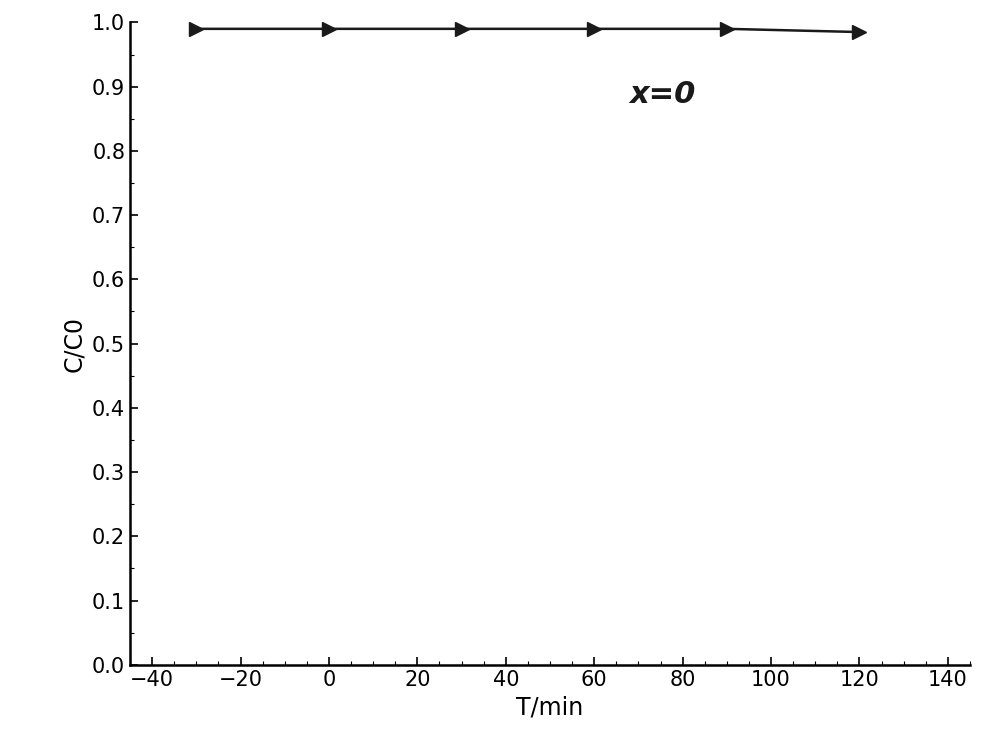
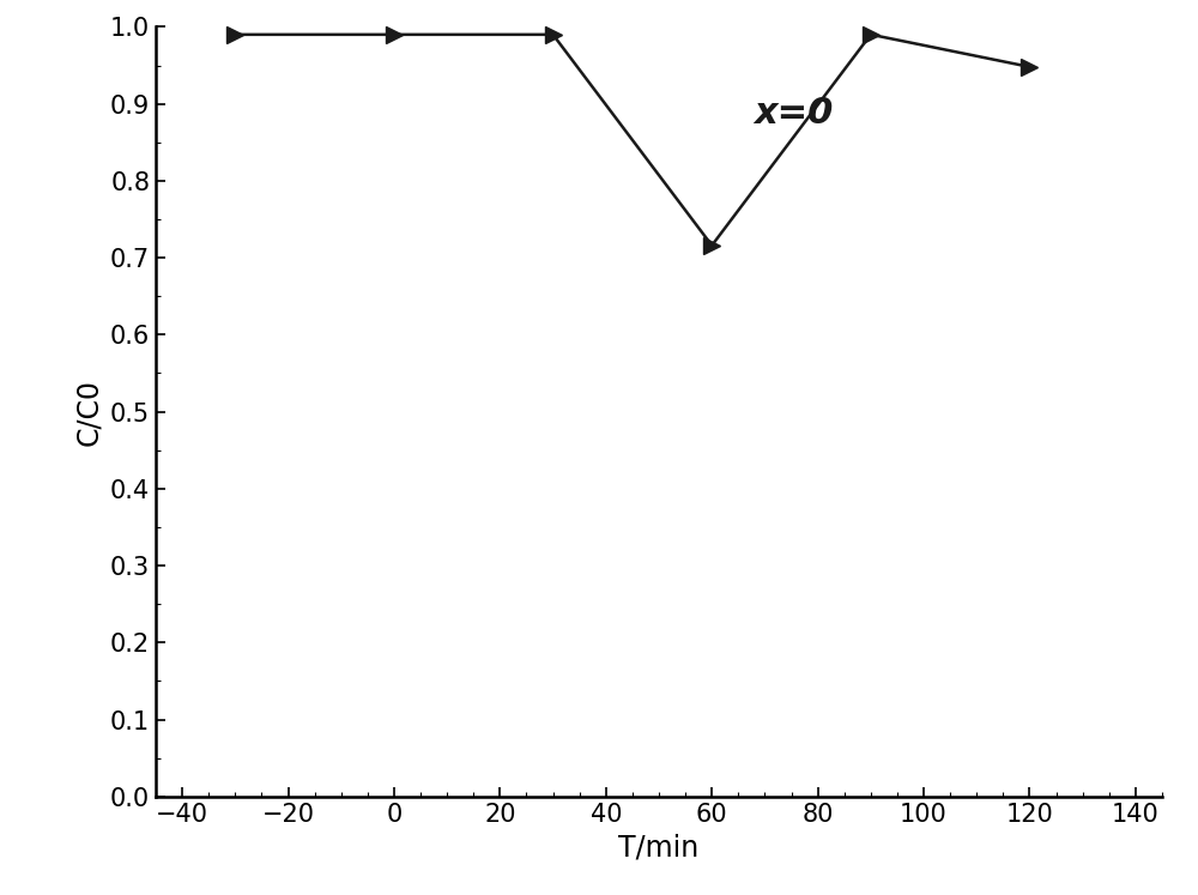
60: 0.990 -> 0.716
120: 0.985 -> 0.948
